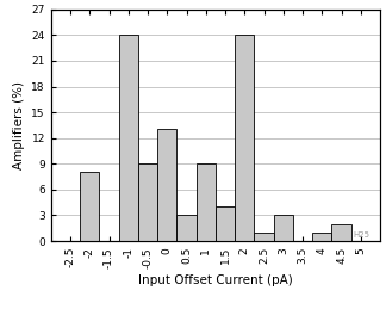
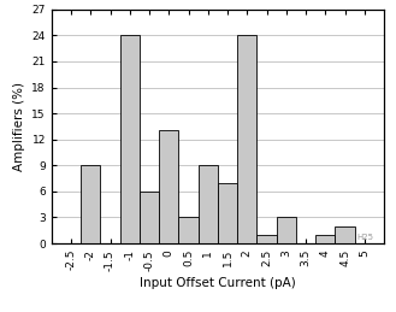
-2: 8 -> 9
-0.5: 9 -> 6
1.5: 4 -> 7
